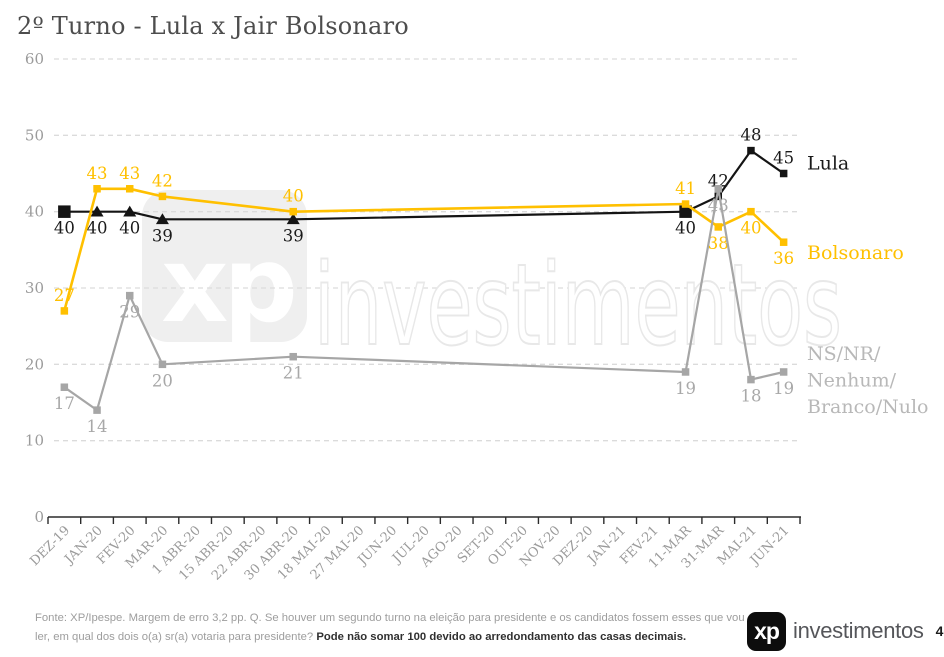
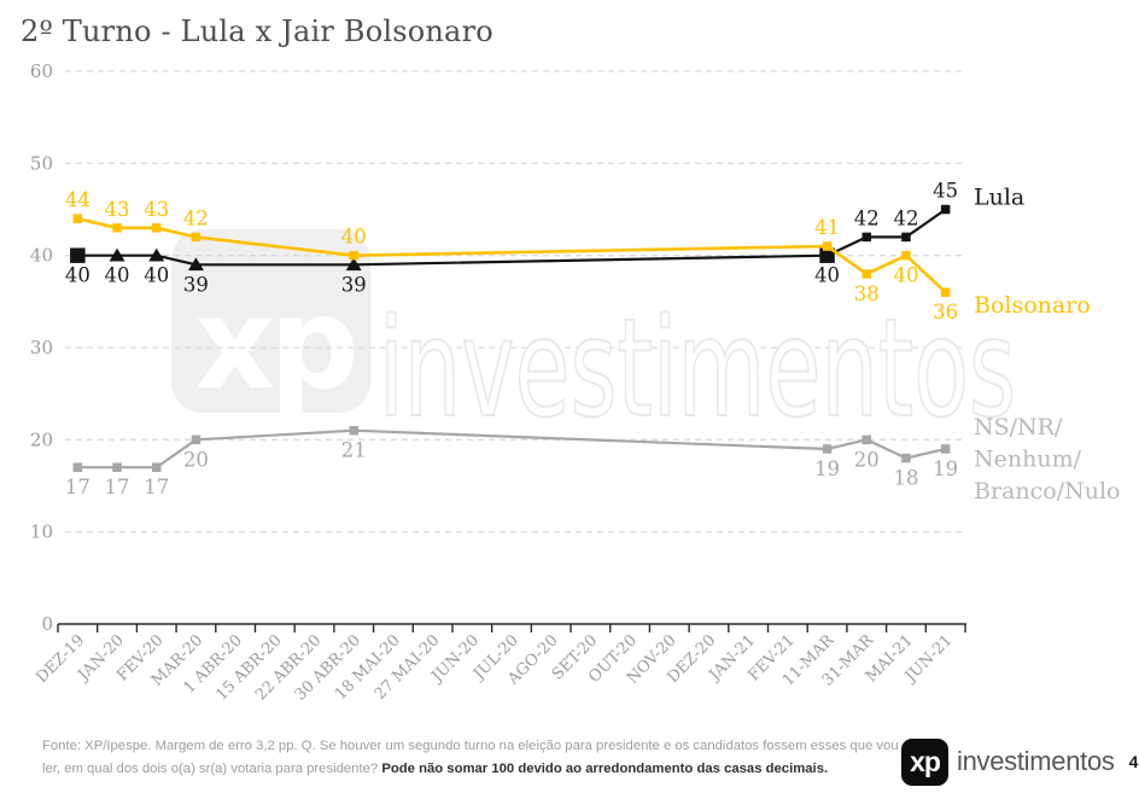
Bolsonaro/DEZ-19: 27 -> 44
NS/NR/Nenhum/Branco/Nulo/JAN-20: 14 -> 17
NS/NR/Nenhum/Branco/Nulo/FEV-20: 29 -> 17
NS/NR/Nenhum/Branco/Nulo/31-MAR: 43 -> 20
Lula/MAI-21: 48 -> 42
